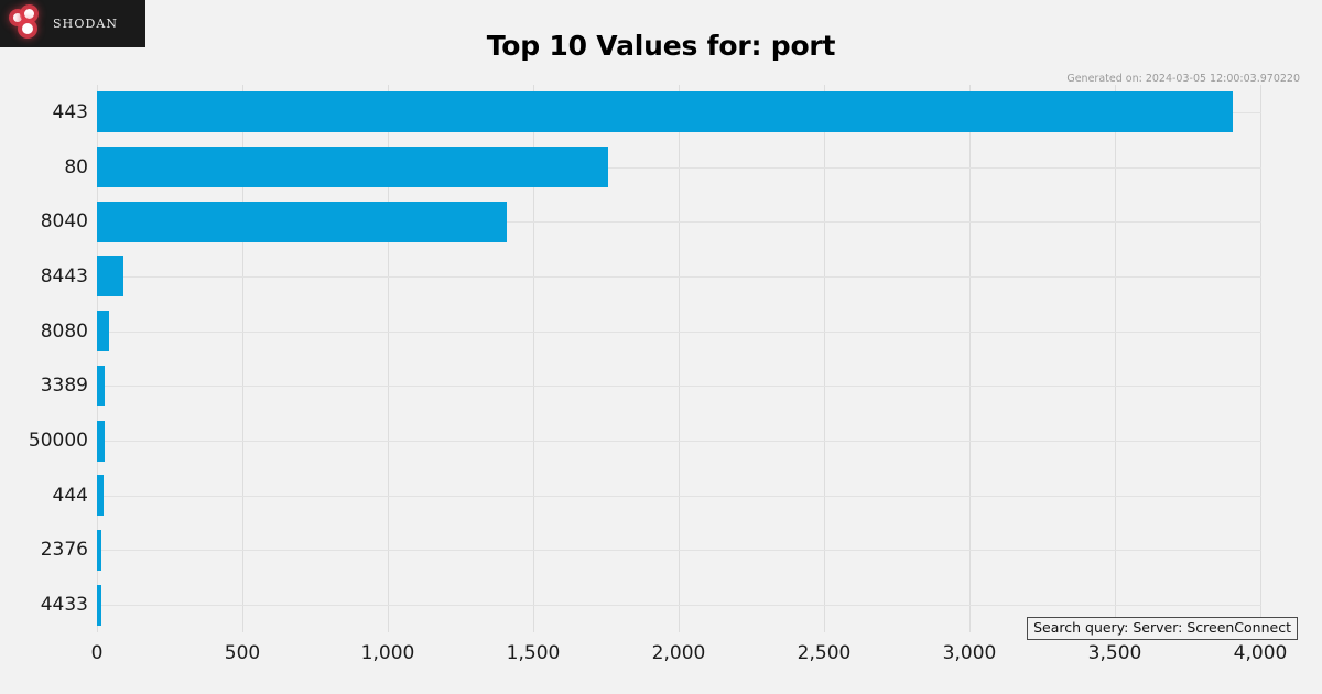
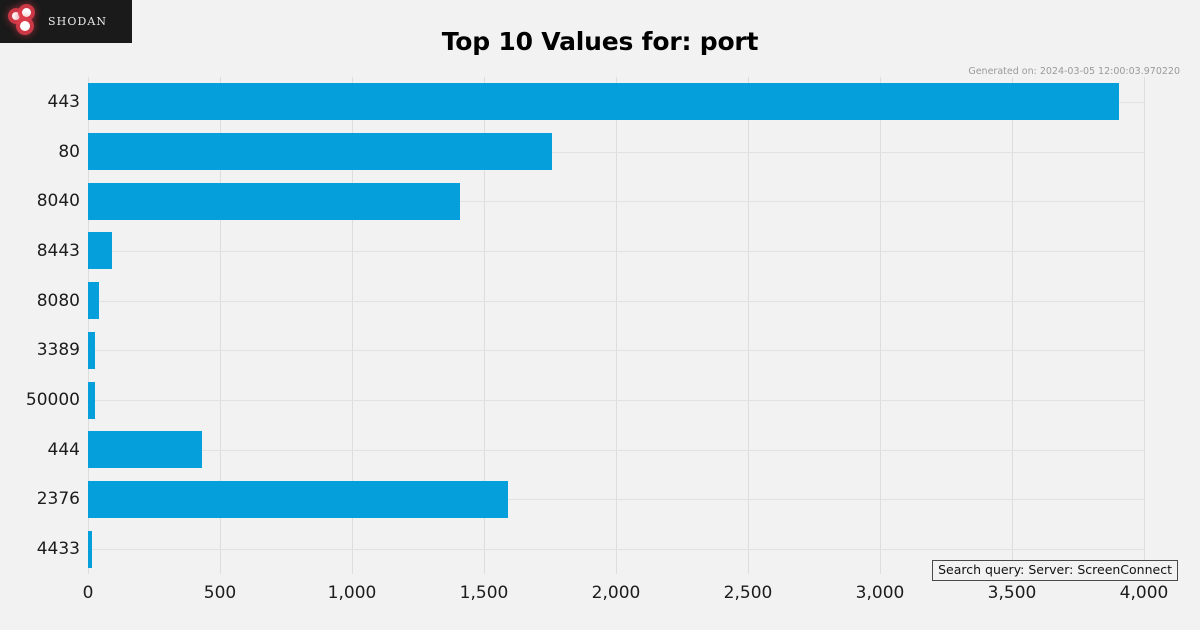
444: 20 -> 430
2376: 20 -> 1590
